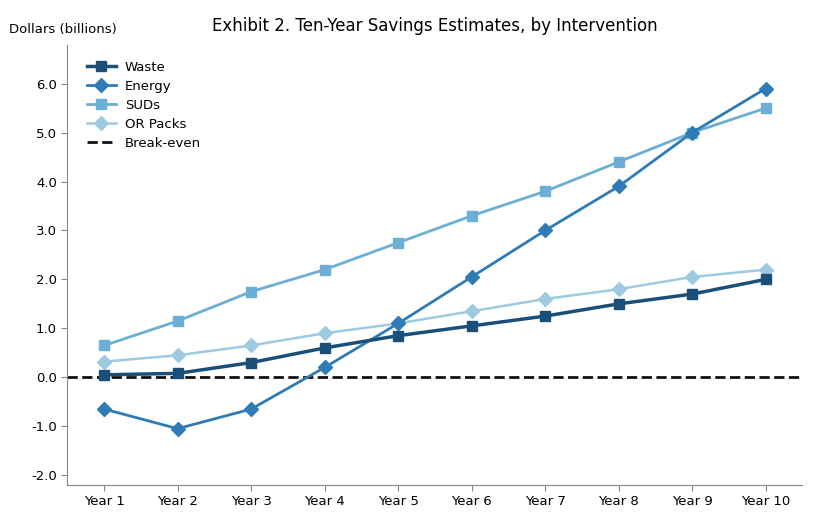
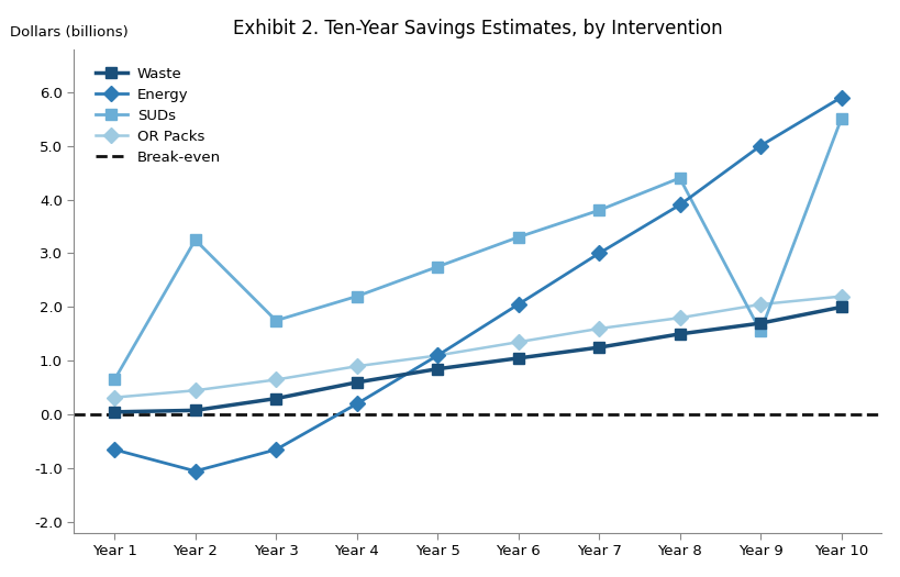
SUDs/Year 2: 1.15 -> 3.25
SUDs/Year 9: 5.00 -> 1.55
